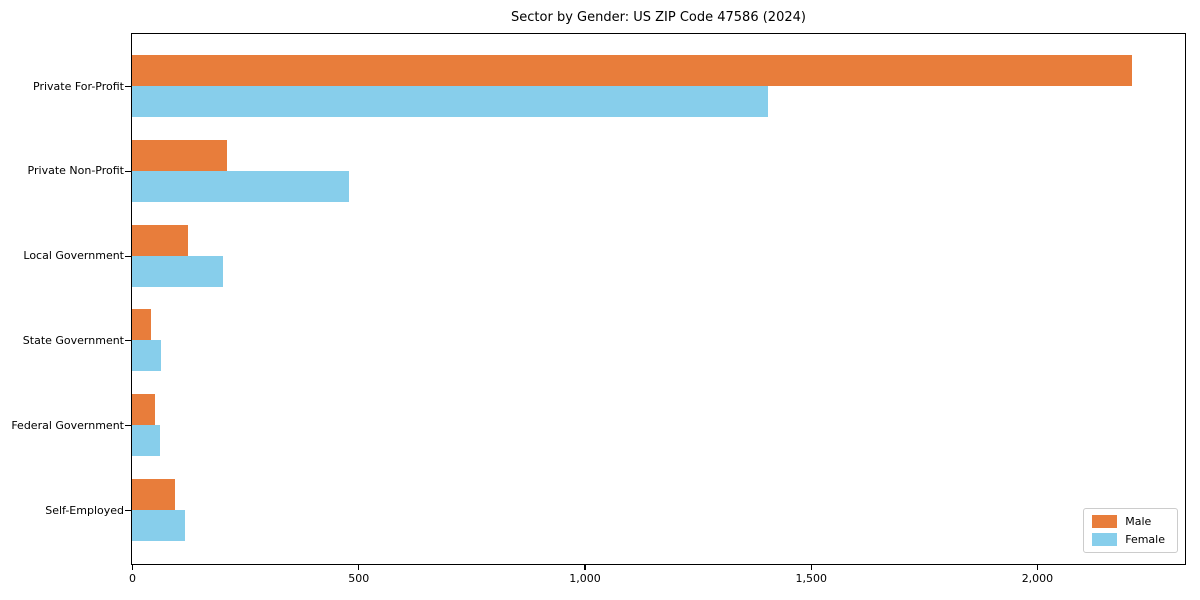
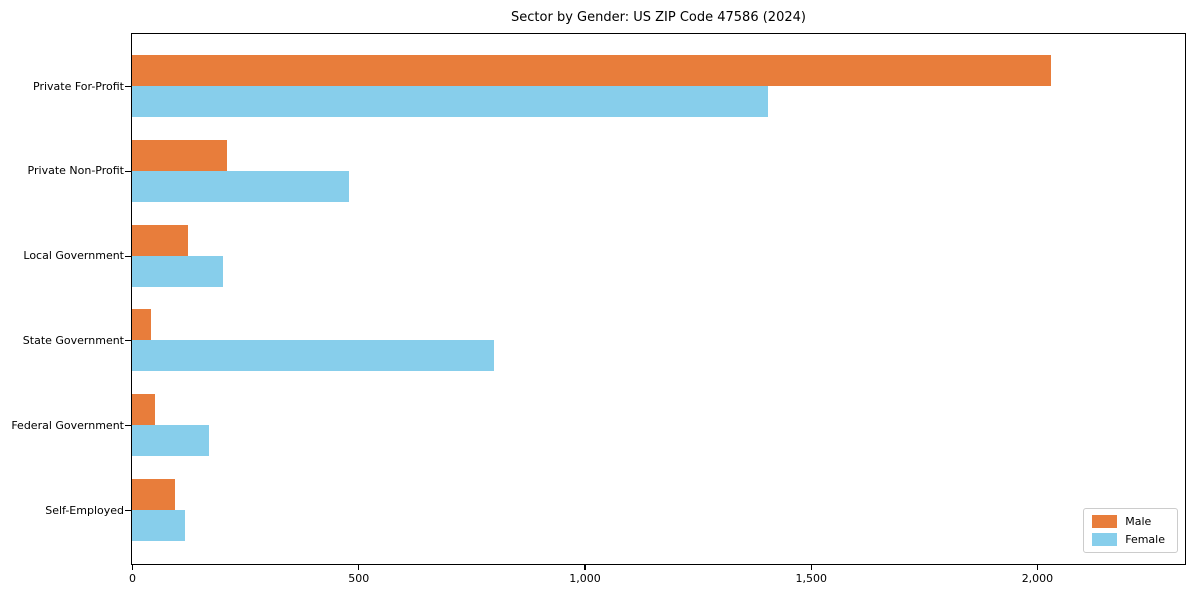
Male/Private For-Profit: 2210 -> 2030
Female/State Government: 60 -> 800
Female/Federal Government: 60 -> 170
